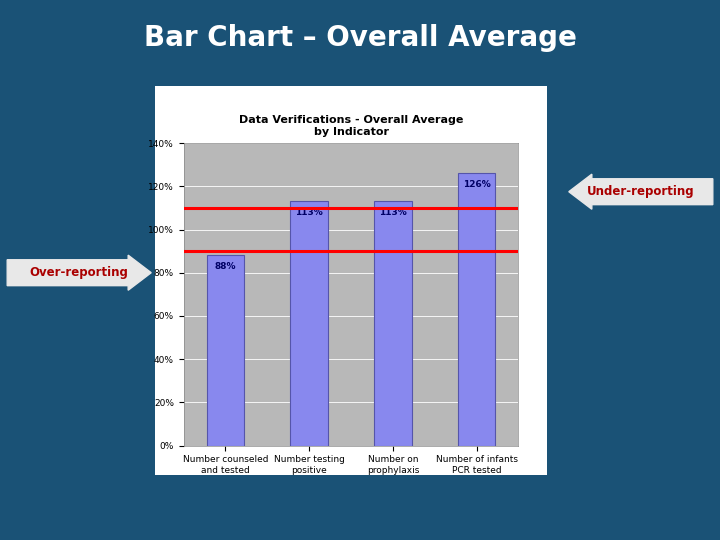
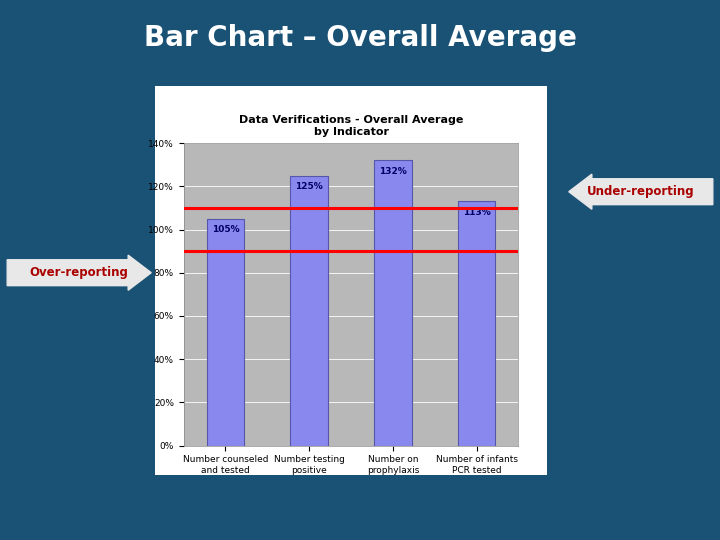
Number counseled and tested: 88% -> 105%
Number testing positive: 113% -> 125%
Number on prophylaxis: 113% -> 132%
Number of infants PCR tested: 126% -> 113%
